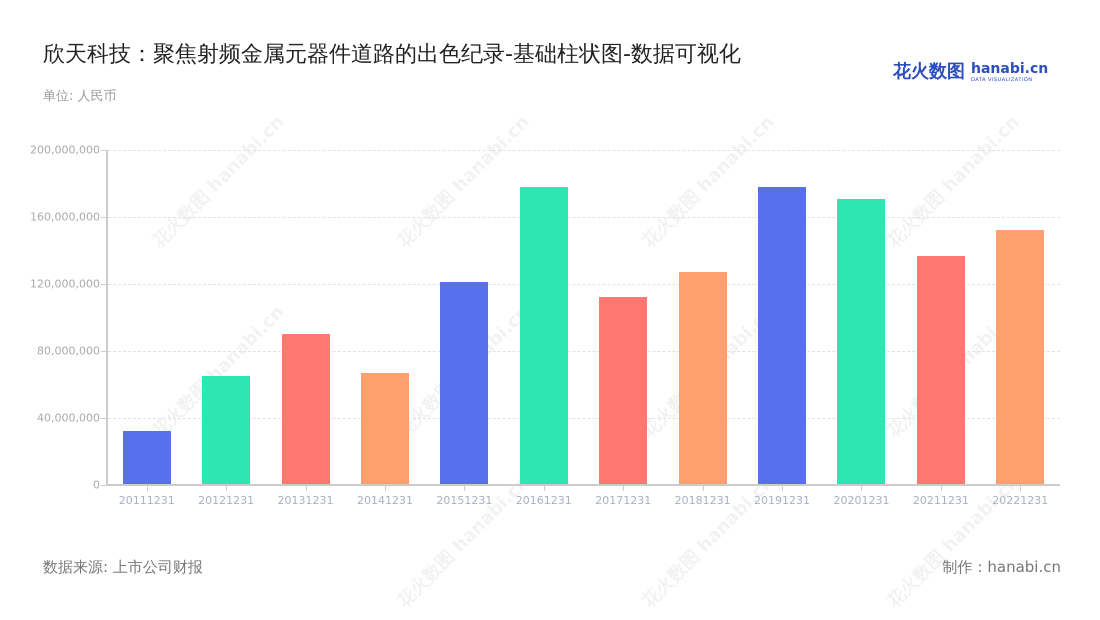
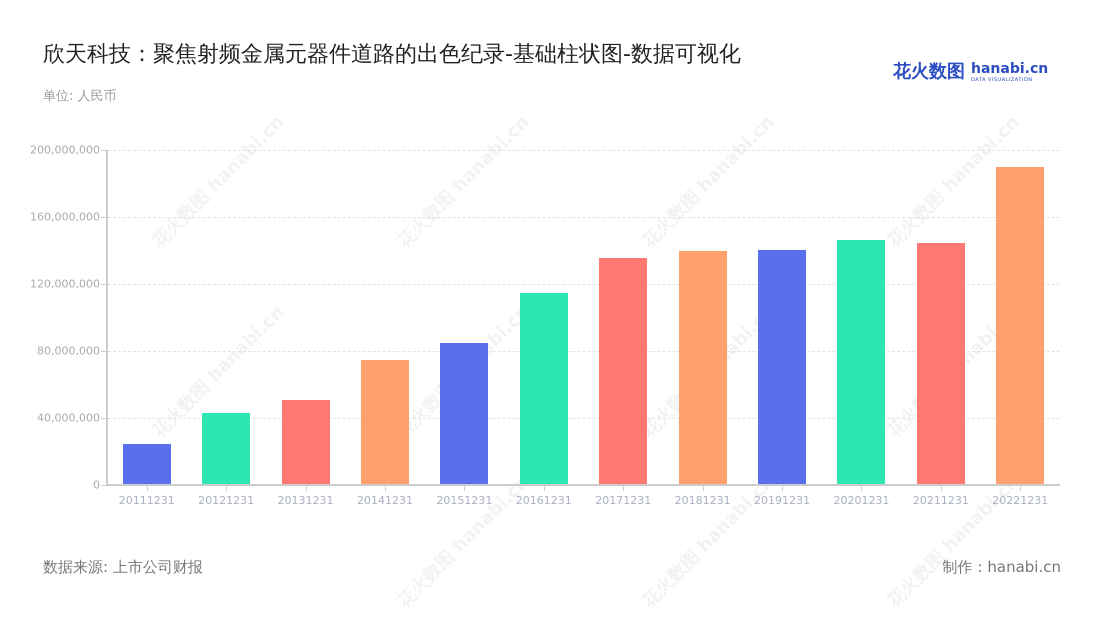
20111231: 32000000 -> 24000000
20121231: 65000000 -> 43000000
20131231: 90000000 -> 51000000
20141231: 67000000 -> 75000000
20151231: 121000000 -> 85000000
20161231: 178000000 -> 115000000
20171231: 112000000 -> 136000000
20181231: 127000000 -> 140000000
20191231: 178000000 -> 140000000
20201231: 171000000 -> 146000000
20211231: 137000000 -> 144000000
20221231: 152000000 -> 190000000
